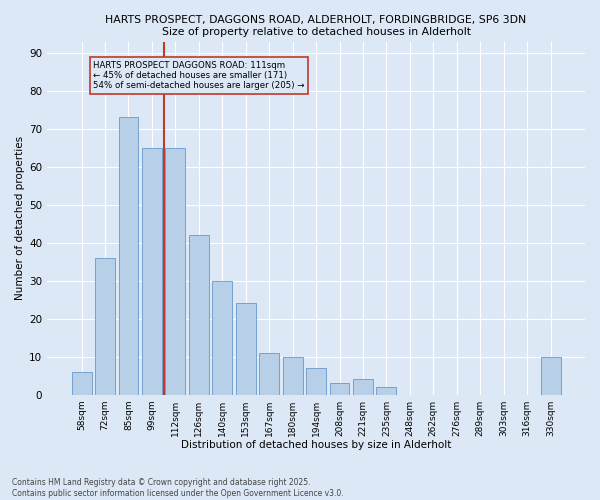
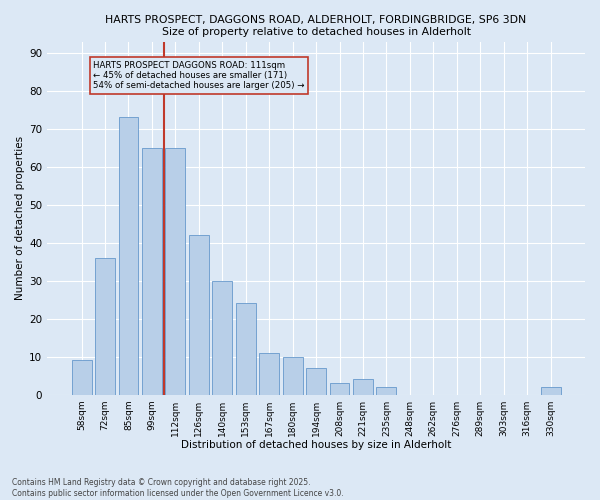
58sqm: 6 -> 9
330sqm: 10 -> 2
